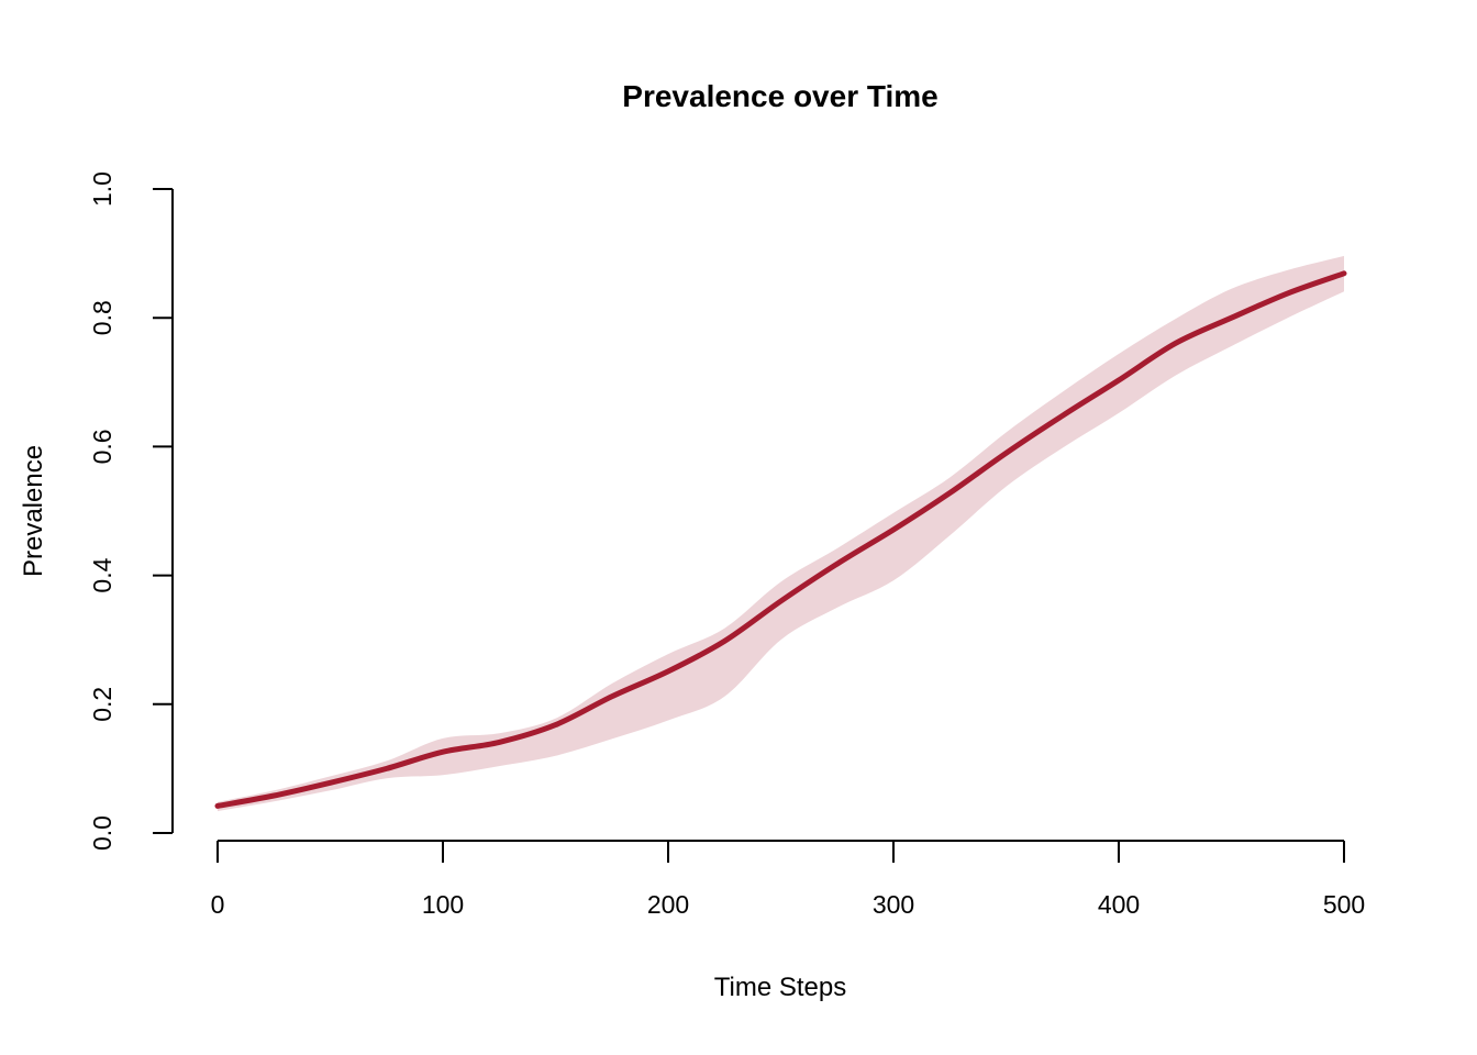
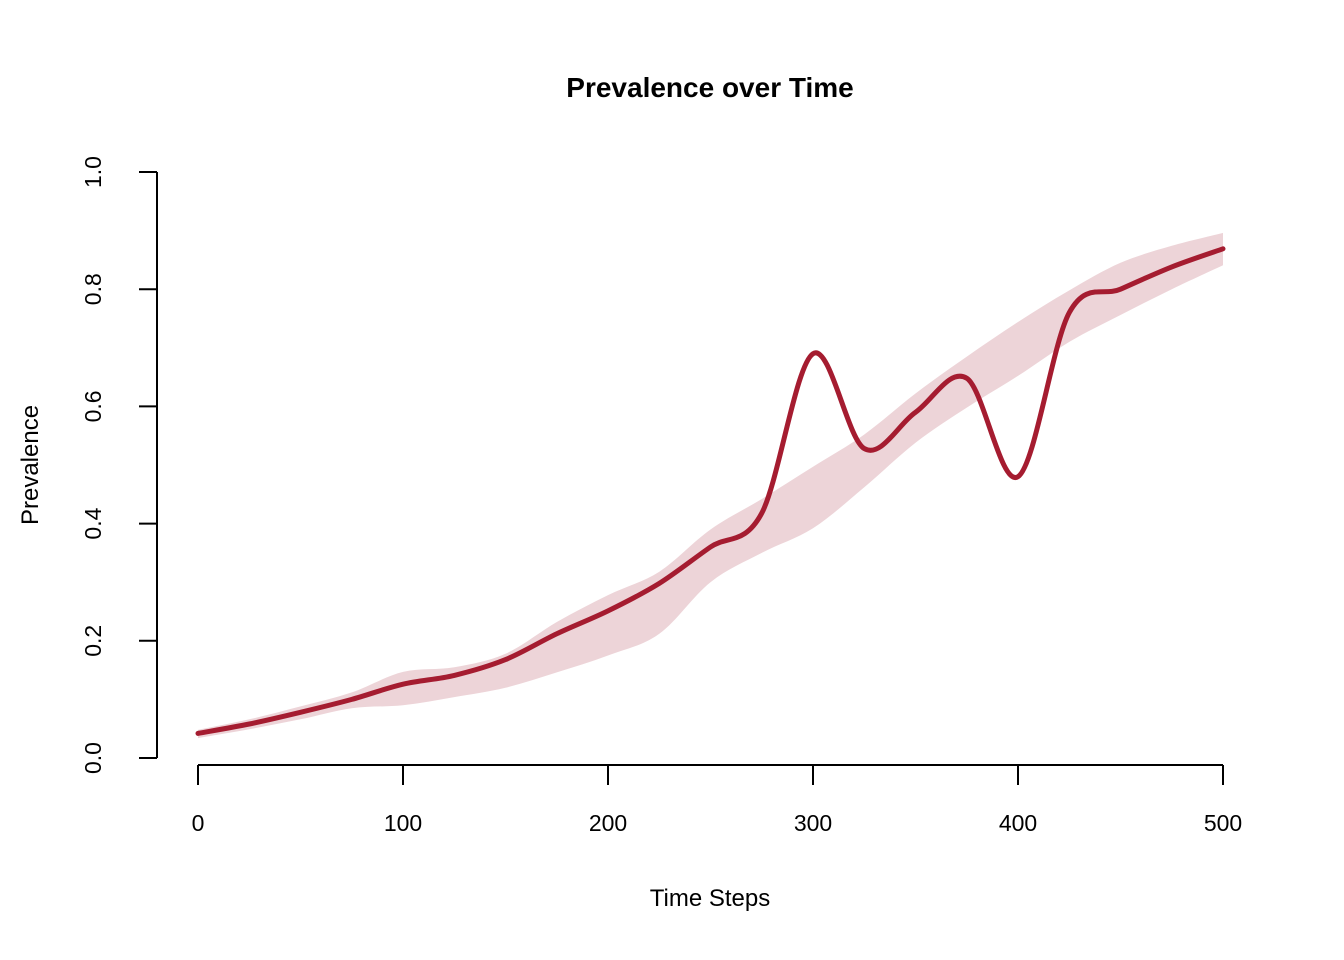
300: 0.47 -> 0.69
400: 0.70 -> 0.48
